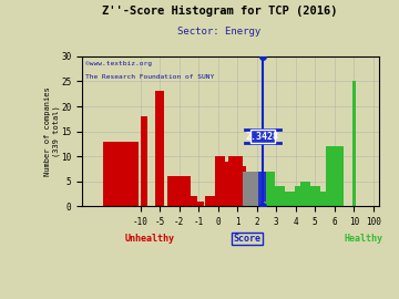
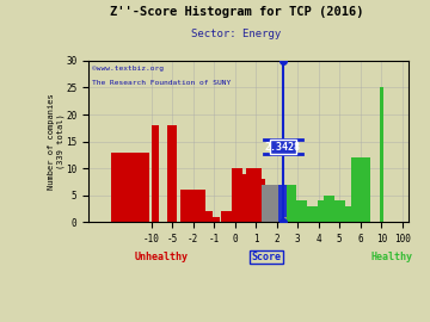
-5: 23 -> 18
